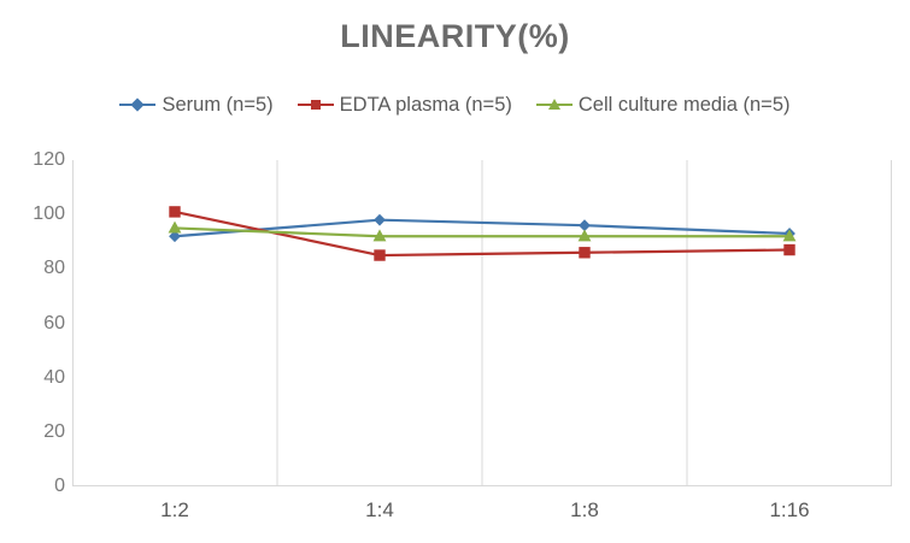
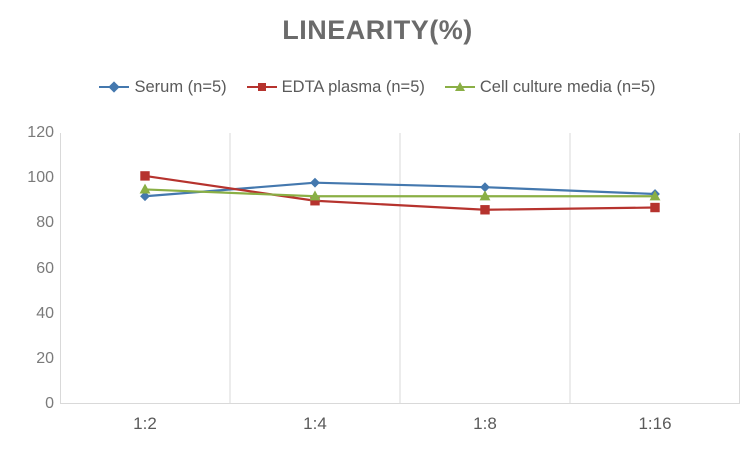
EDTA plasma (n=5)/1:4: 85 -> 90
